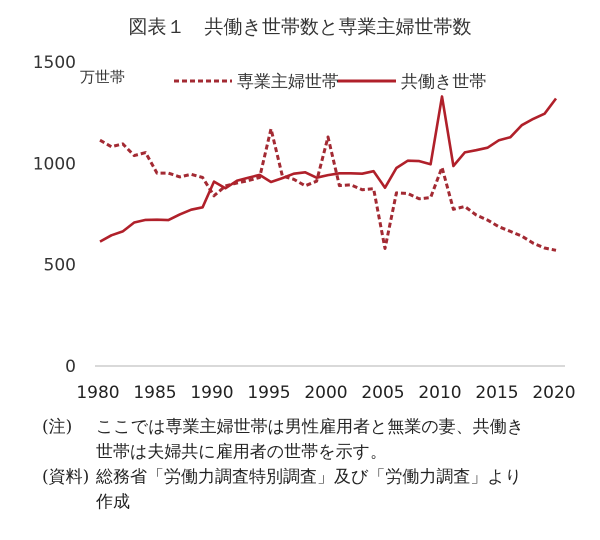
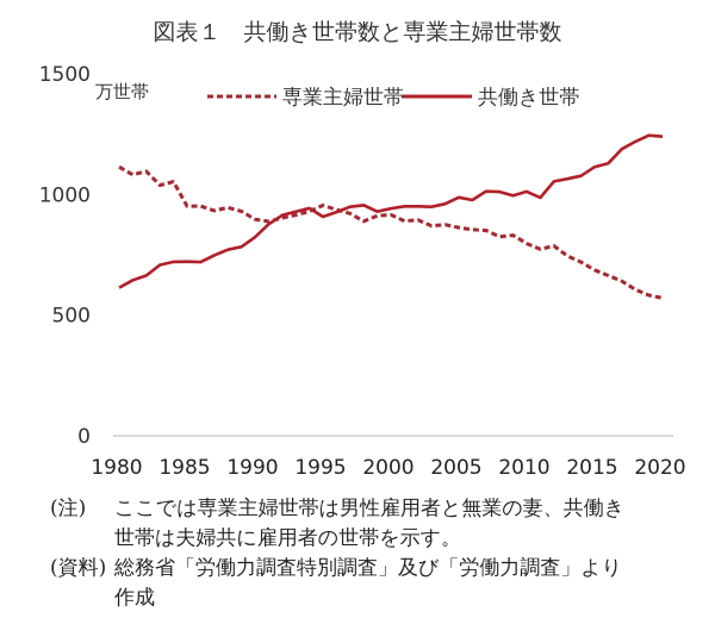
専業主婦世帯/1990: 840 -> 900
共働き世帯/1990: 910 -> 820
専業主婦世帯/1995: 1170 -> 960
専業主婦世帯/2000: 1130 -> 920
専業主婦世帯/2005: 580 -> 860
共働き世帯/2005: 880 -> 990
専業主婦世帯/2010: 980 -> 800
共働き世帯/2010: 1330 -> 1010
共働き世帯/2020: 1320 -> 1240
